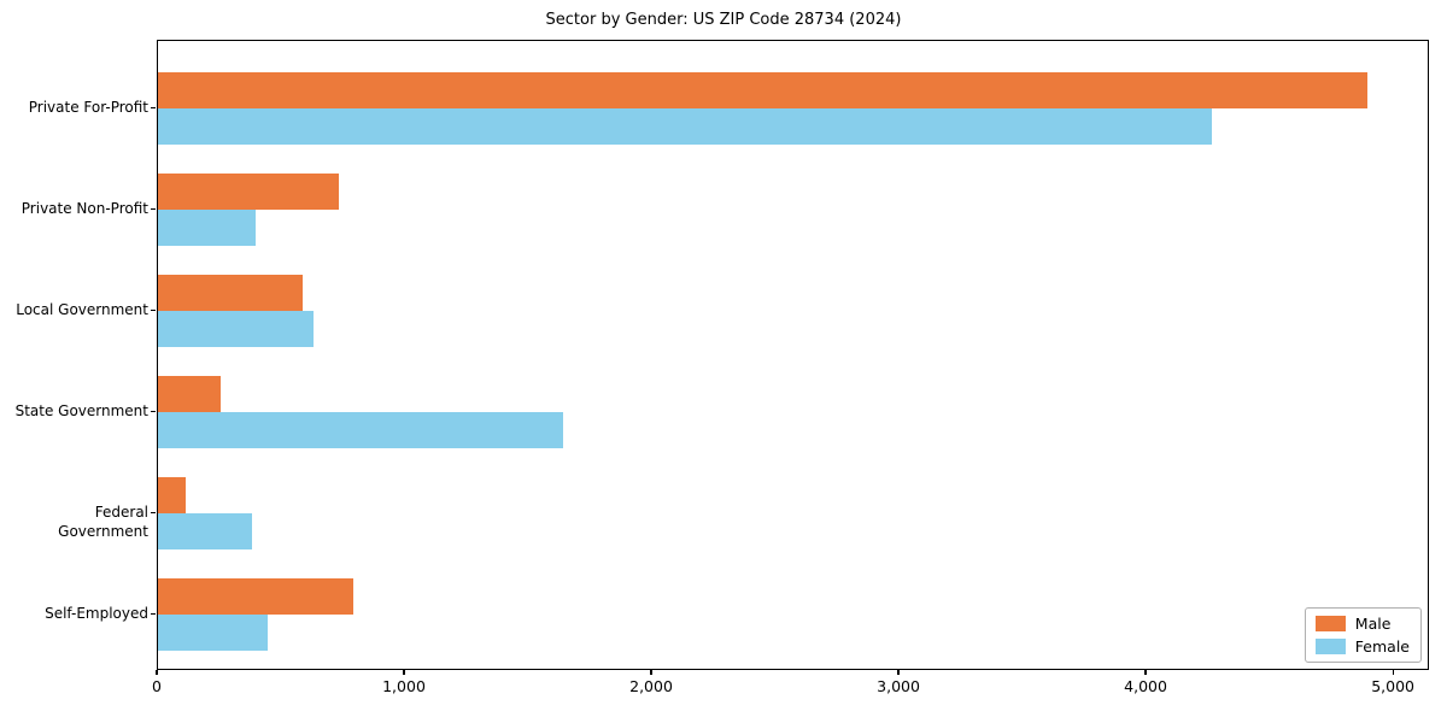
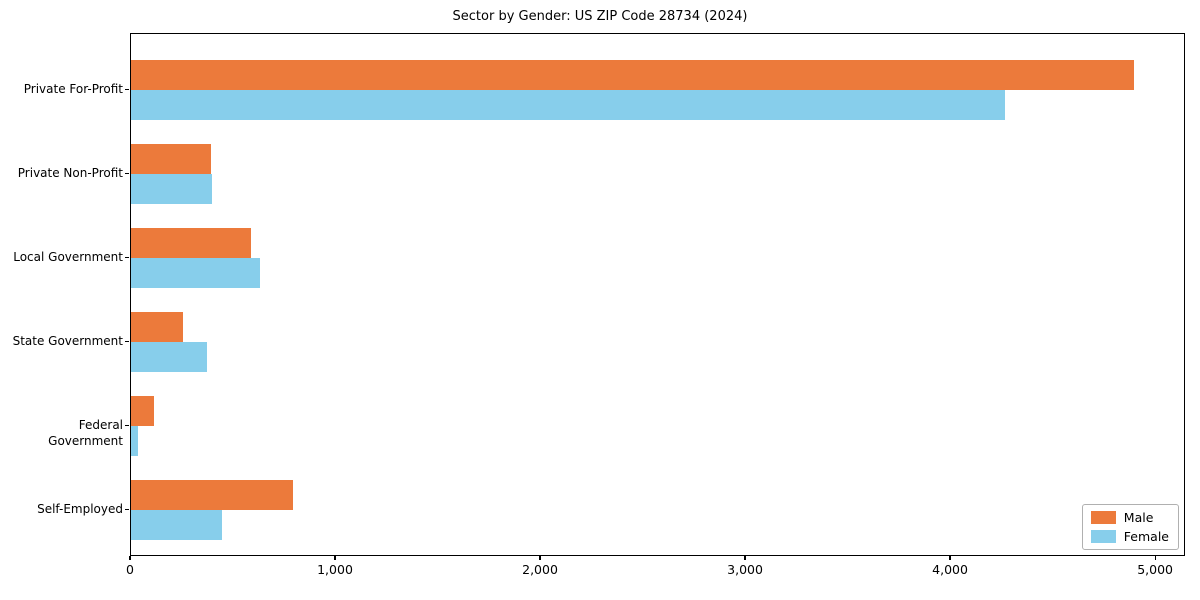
Male/Private Non-Profit: 730 -> 390
Female/State Government: 1640 -> 370
Female/Federal Government: 380 -> 40
